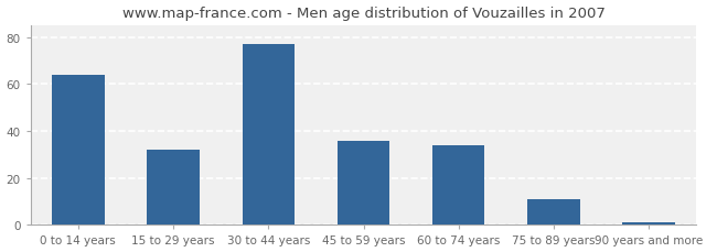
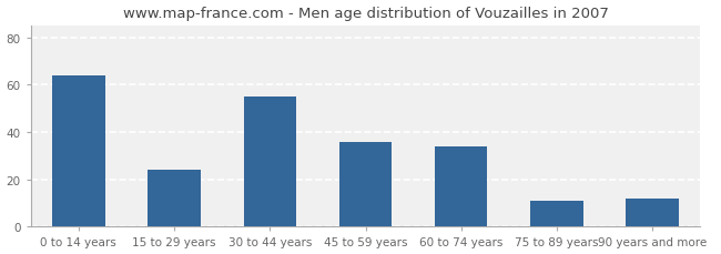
15 to 29 years: 32 -> 24
30 to 44 years: 77 -> 55
90 years and more: 1 -> 12
